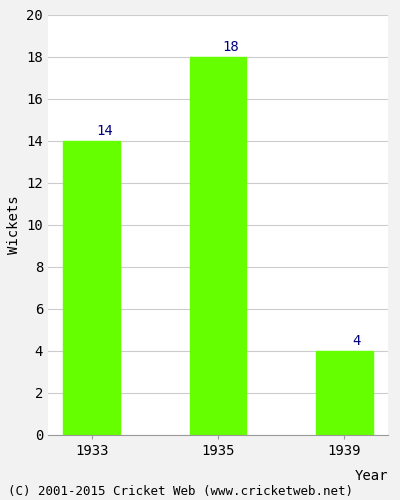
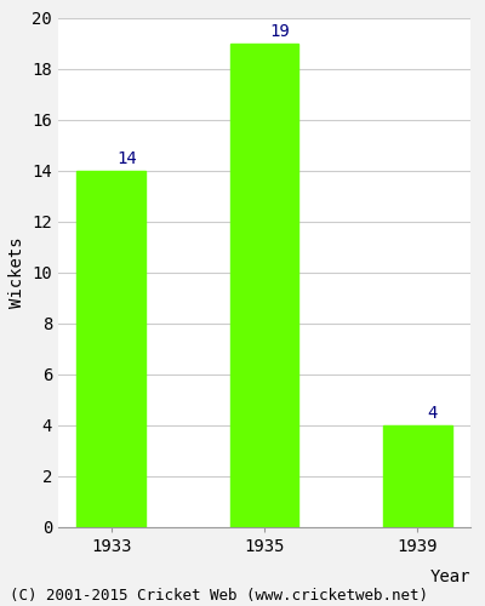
1935: 18 -> 19
